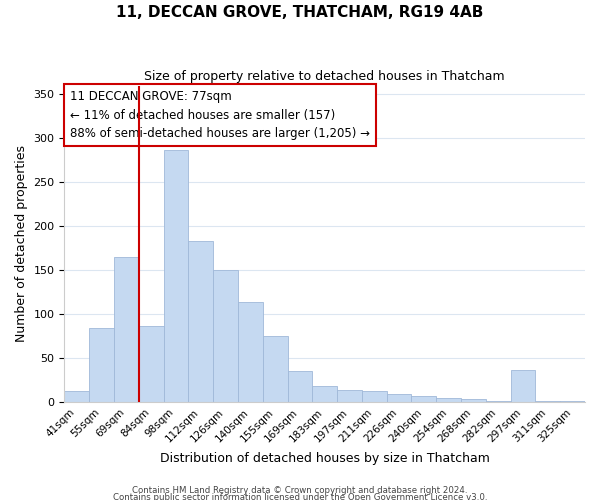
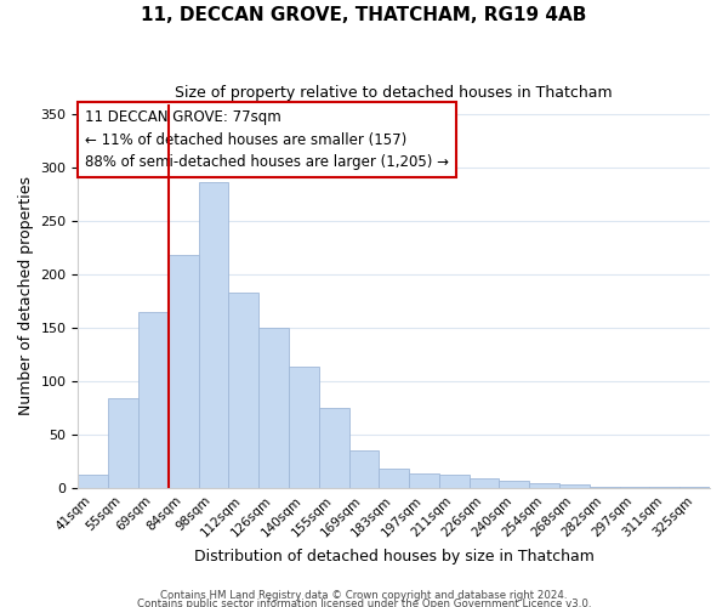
84sqm: 86 -> 218
297sqm: 36 -> 1
